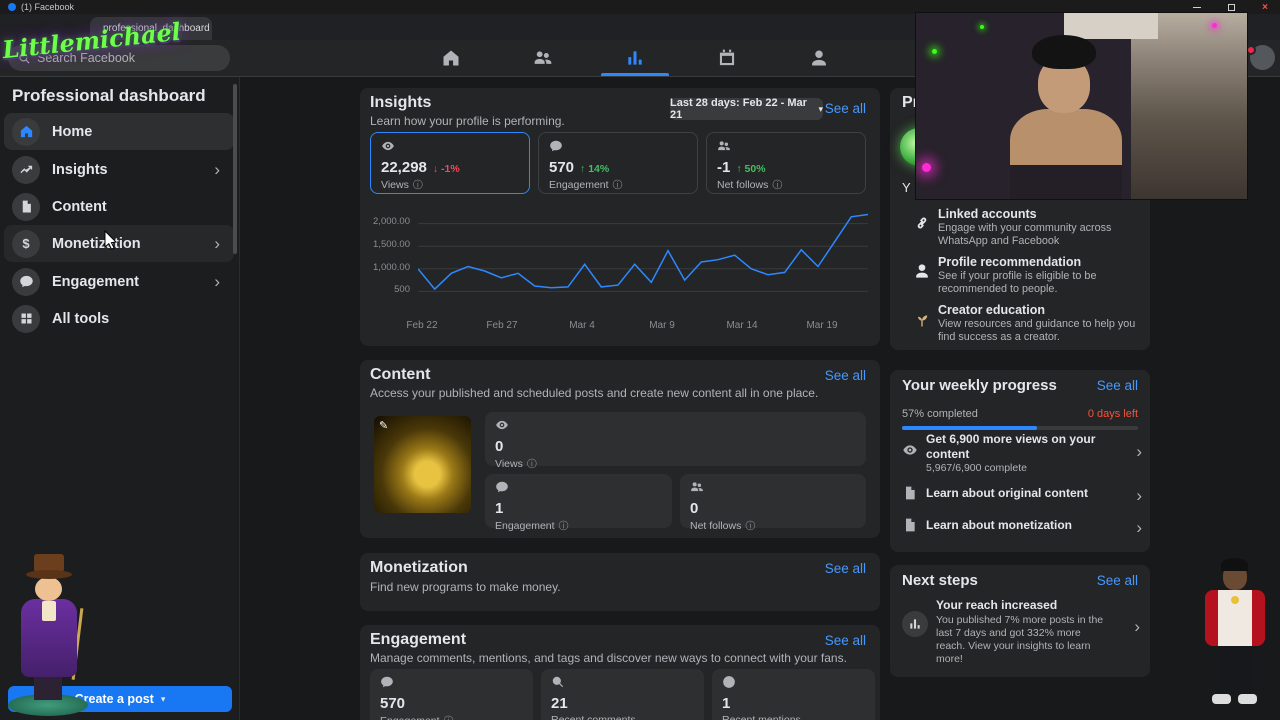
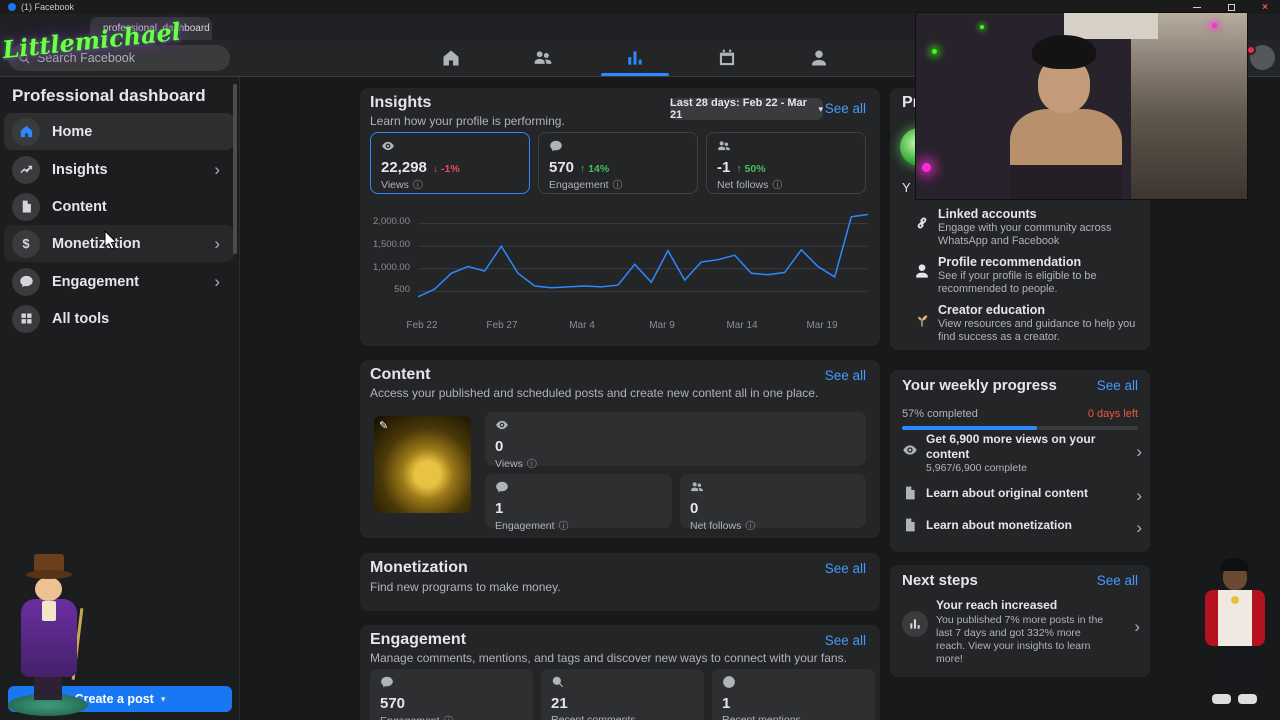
Feb 22: 1000 -> 400
Feb 27: 800 -> 1500
Mar 4: 1100 -> 600
Mar 14: 1000 -> 900
Mar 19: 1600 -> 800
